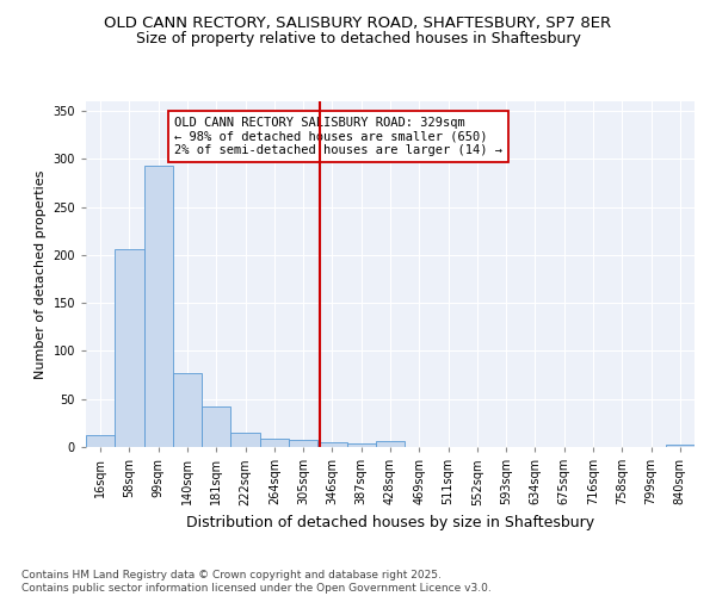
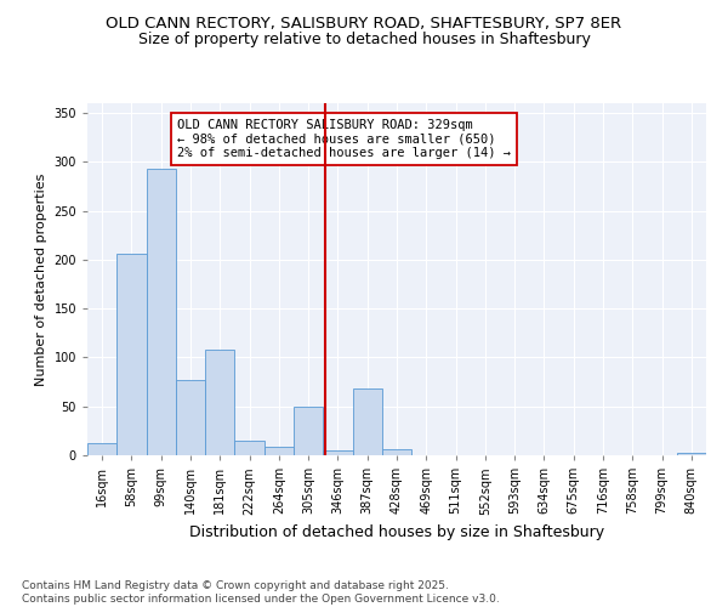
181sqm: 42 -> 108
305sqm: 7 -> 50
387sqm: 4 -> 68
